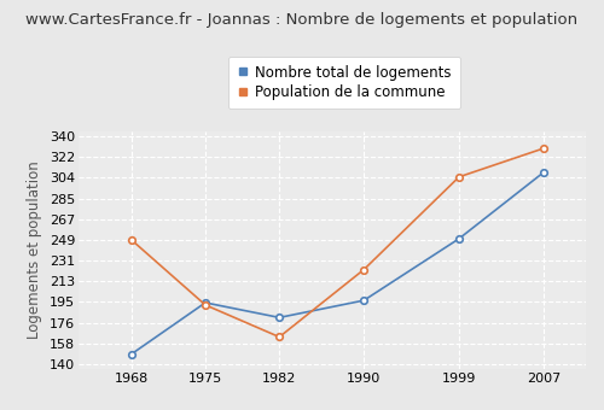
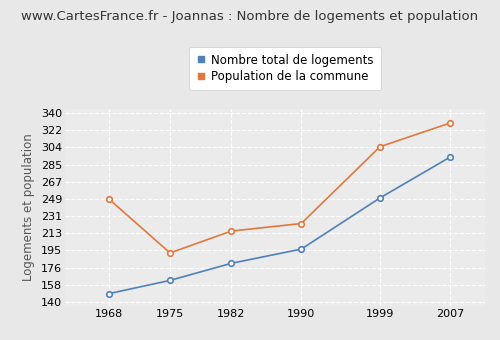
Nombre total de logements/1975: 194 -> 163
Population de la commune/1982: 164 -> 215
Nombre total de logements/2007: 308 -> 293
